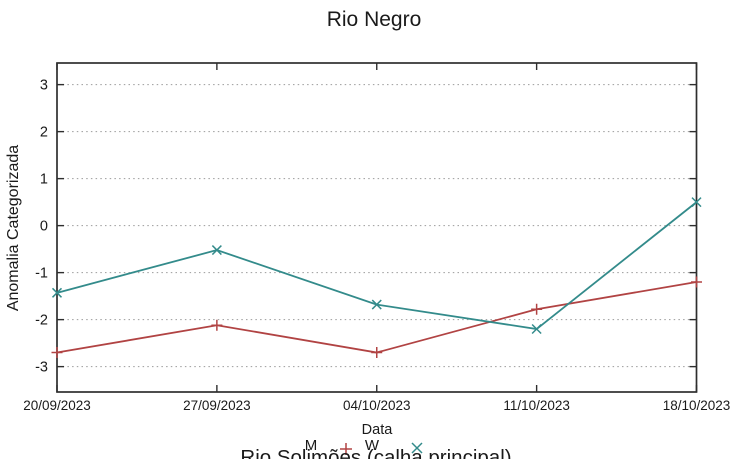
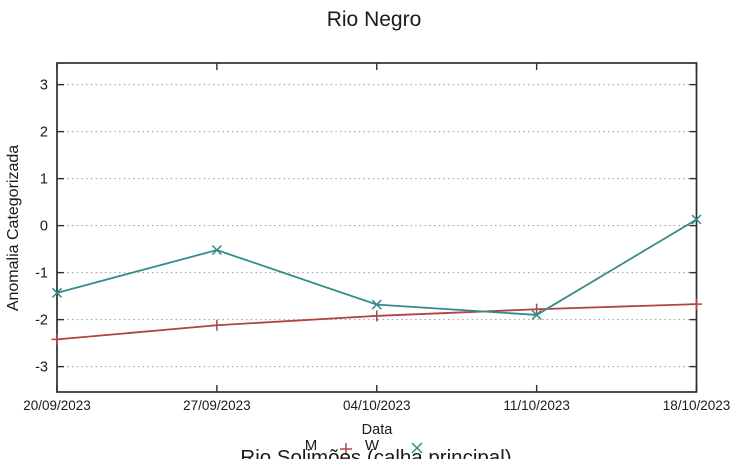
M/20/09/2023: -2.7 -> -2.4
M/04/10/2023: -2.7 -> -1.9
W/11/10/2023: -2.2 -> -1.9
M/18/10/2023: -1.2 -> -1.7
W/18/10/2023: 0.5 -> 0.1
